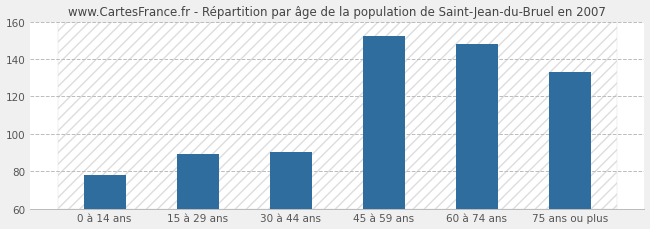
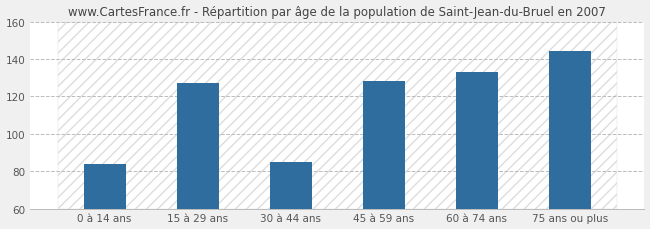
0 à 14 ans: 78 -> 84
15 à 29 ans: 89 -> 127
30 à 44 ans: 90 -> 85
45 à 59 ans: 152 -> 128
60 à 74 ans: 148 -> 133
75 ans ou plus: 133 -> 144
